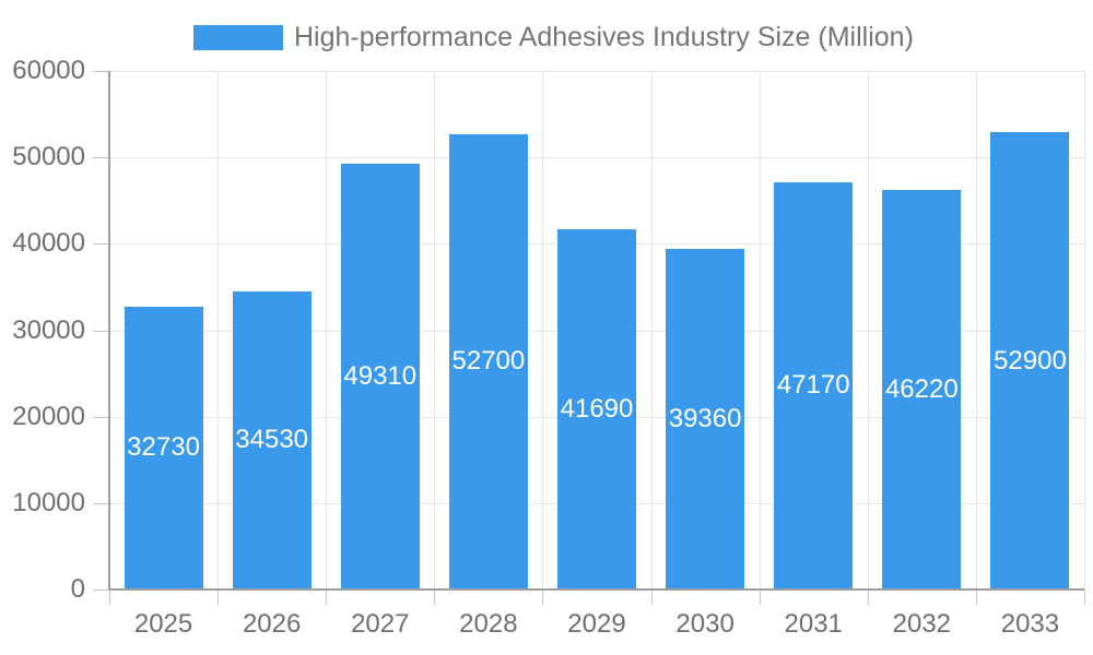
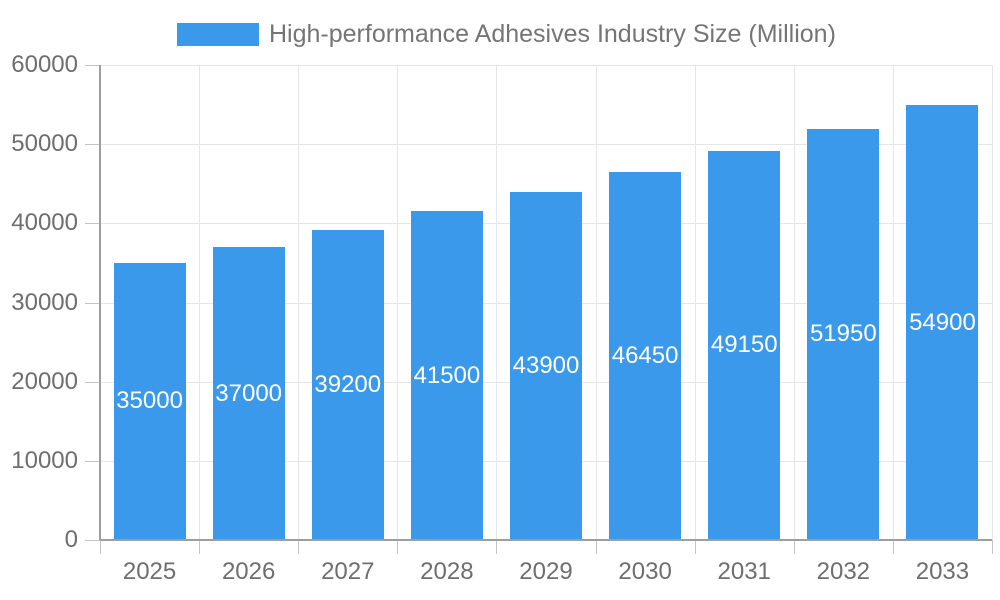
2025: 32730 -> 35000
2026: 34530 -> 37000
2027: 49310 -> 39200
2028: 52700 -> 41500
2029: 41690 -> 43900
2030: 39360 -> 46450
2031: 47170 -> 49150
2032: 46220 -> 51950
2033: 52900 -> 54900
